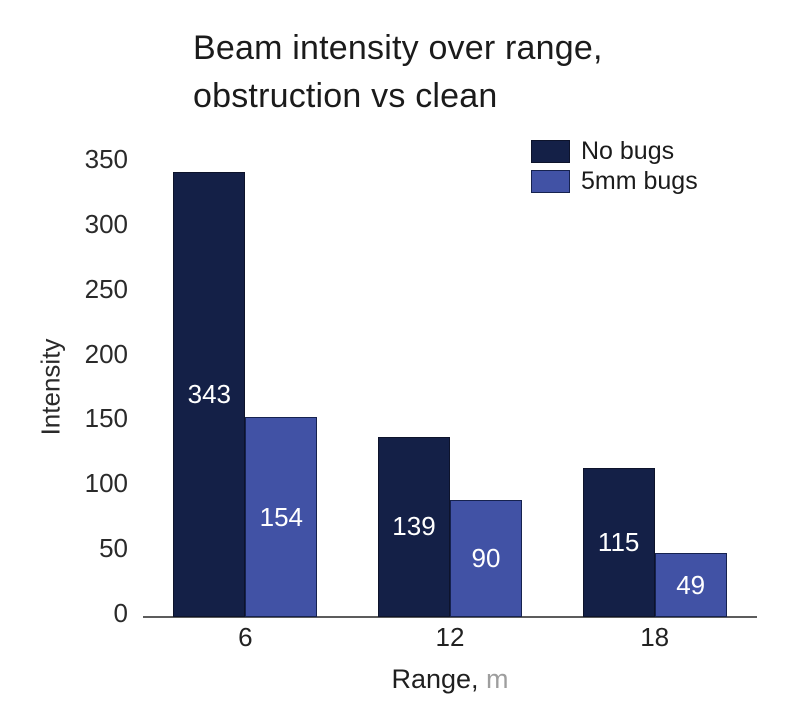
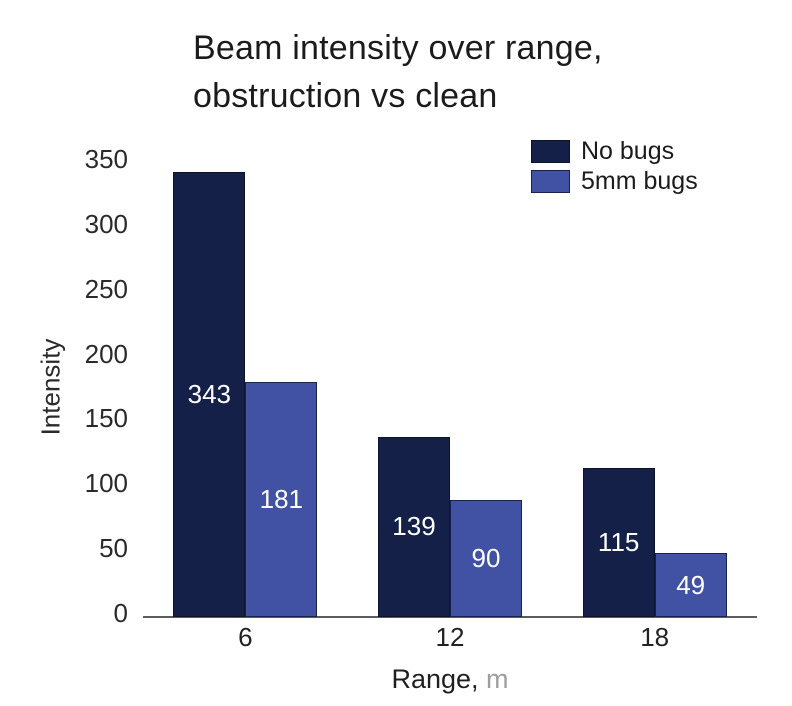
5mm bugs/6: 154 -> 181
